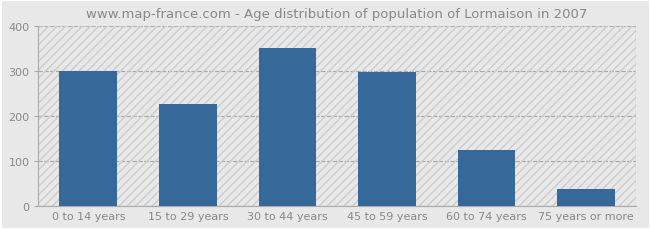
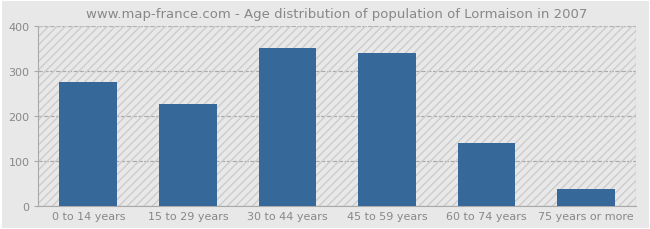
0 to 14 years: 300 -> 275
45 to 59 years: 297 -> 340
60 to 74 years: 125 -> 140
